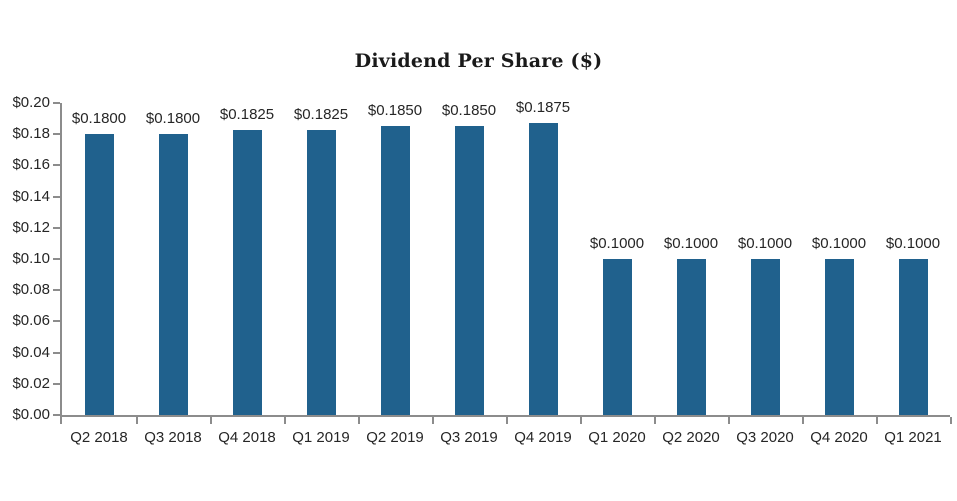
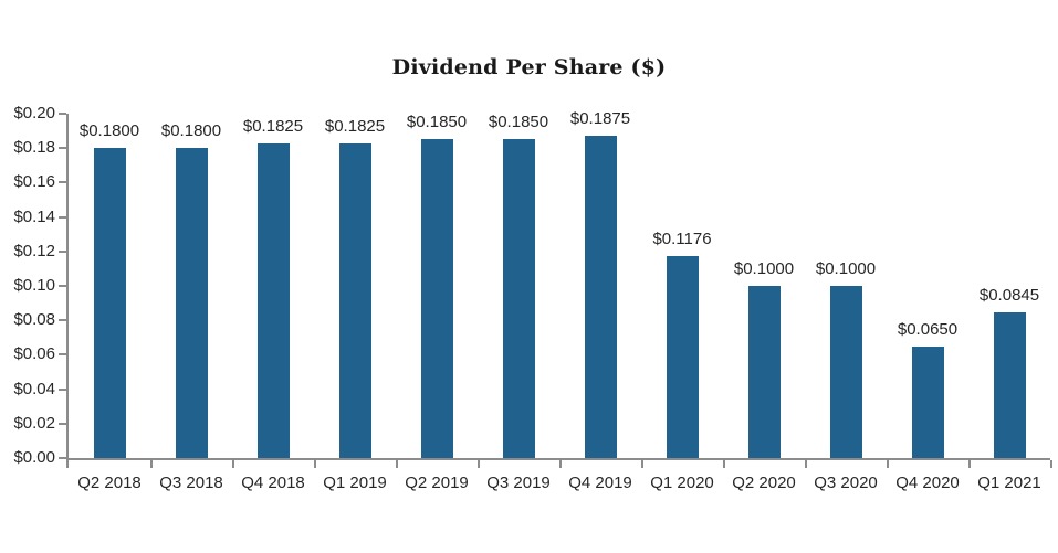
Q1 2020: $0.1000 -> $0.1176
Q4 2020: $0.1000 -> $0.0650
Q1 2021: $0.1000 -> $0.0845
